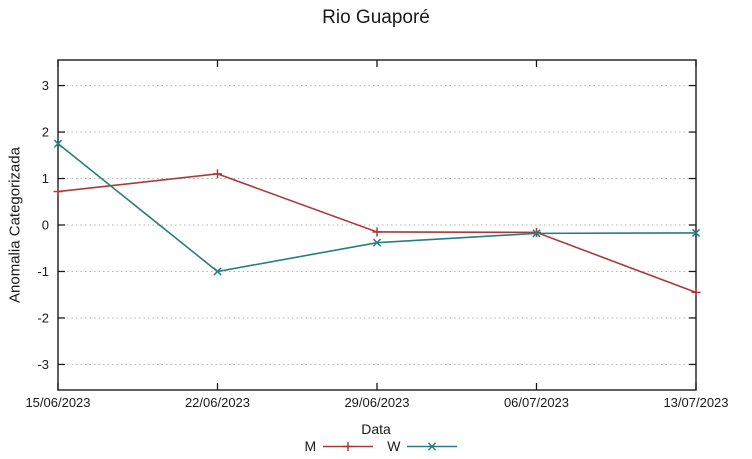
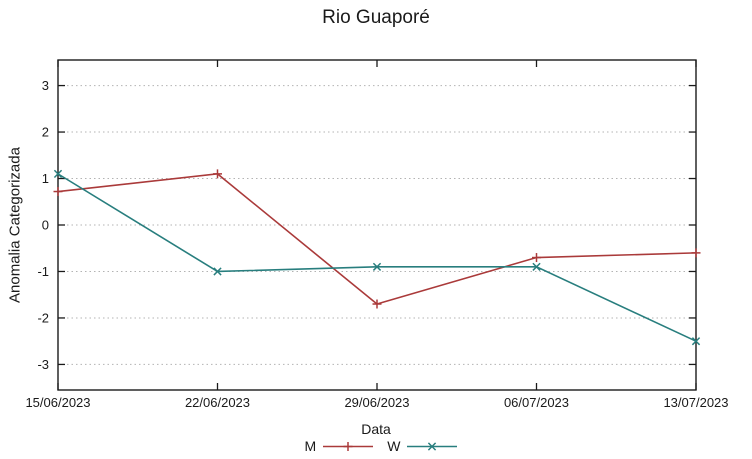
W/15/06/2023: 1.8 -> 1.1
M/29/06/2023: -0.1 -> -1.7
W/29/06/2023: -0.4 -> -0.9
M/06/07/2023: -0.2 -> -0.7
W/06/07/2023: -0.2 -> -0.9
M/13/07/2023: -1.4 -> -0.6
W/13/07/2023: -0.2 -> -2.5
